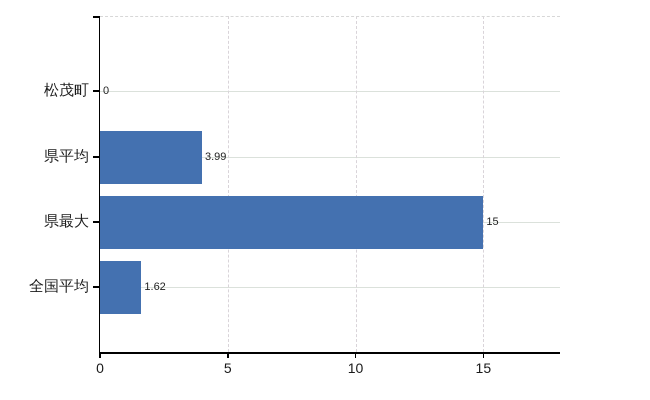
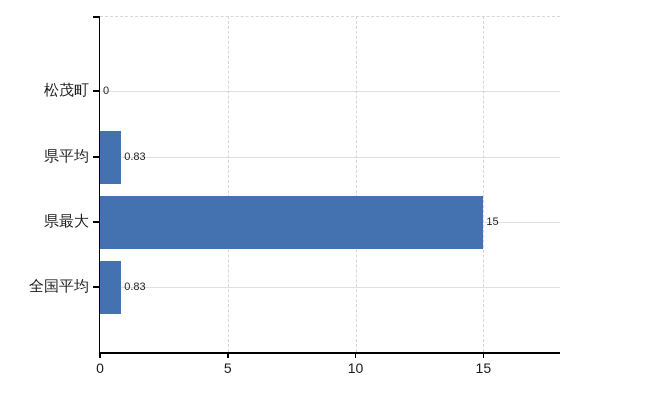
県平均: 3.99 -> 0.83
全国平均: 1.62 -> 0.83
